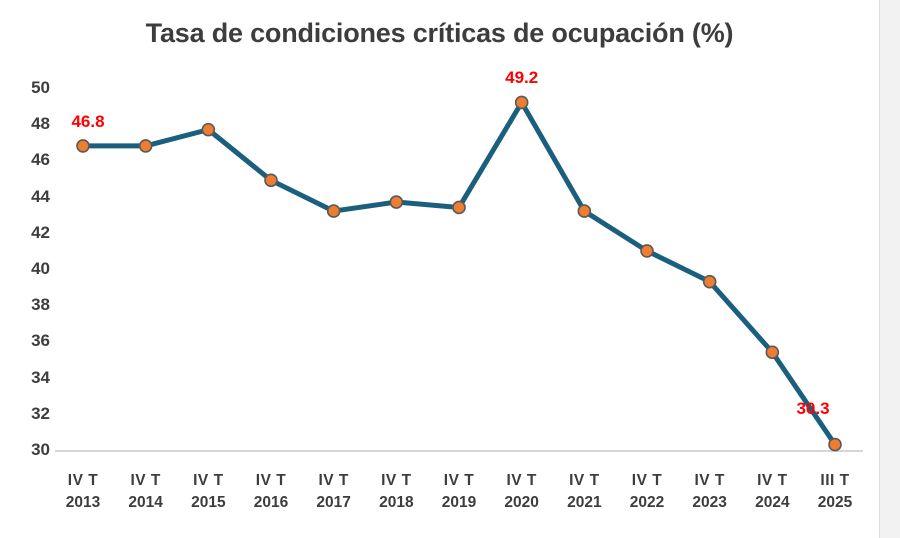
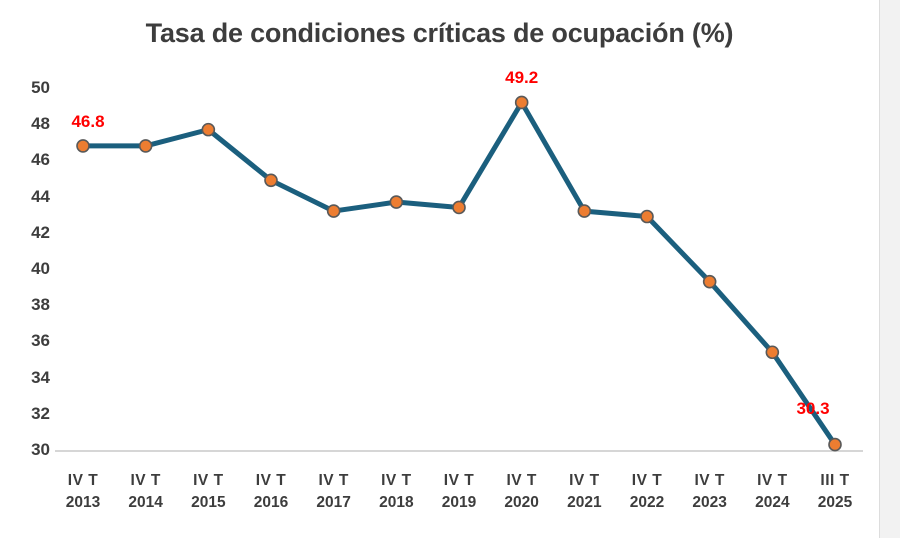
IV T 2022: 41.0 -> 42.9
